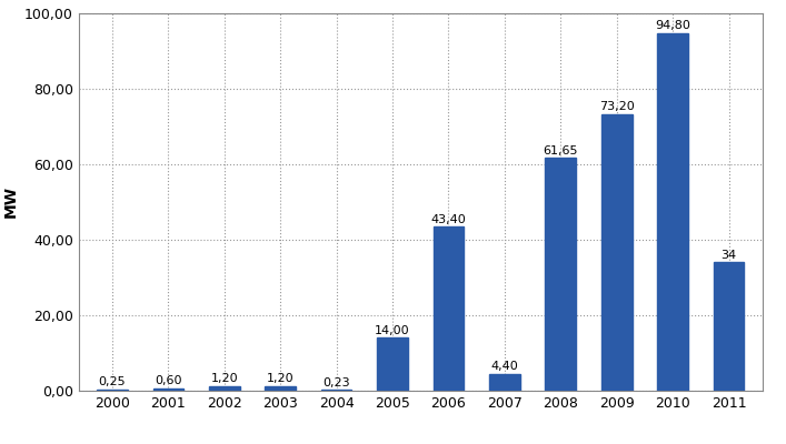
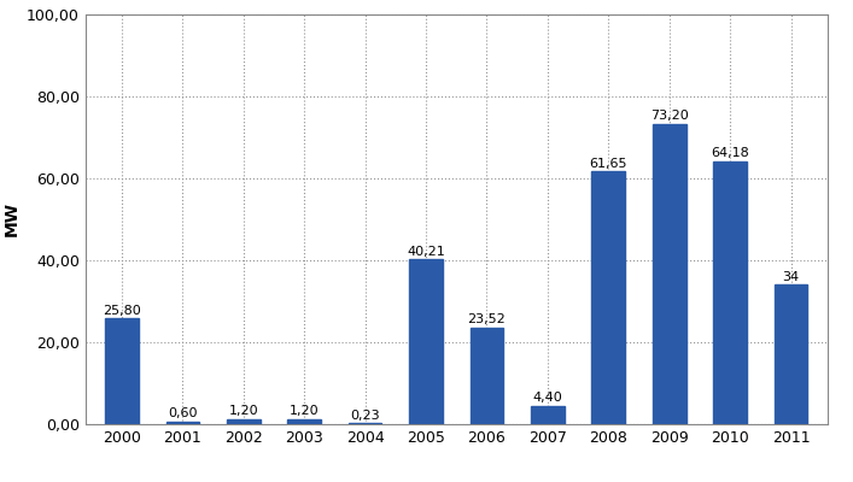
2000: 0,25 -> 25,80
2005: 14,00 -> 40,21
2006: 43,40 -> 23,52
2010: 94,80 -> 64,18
